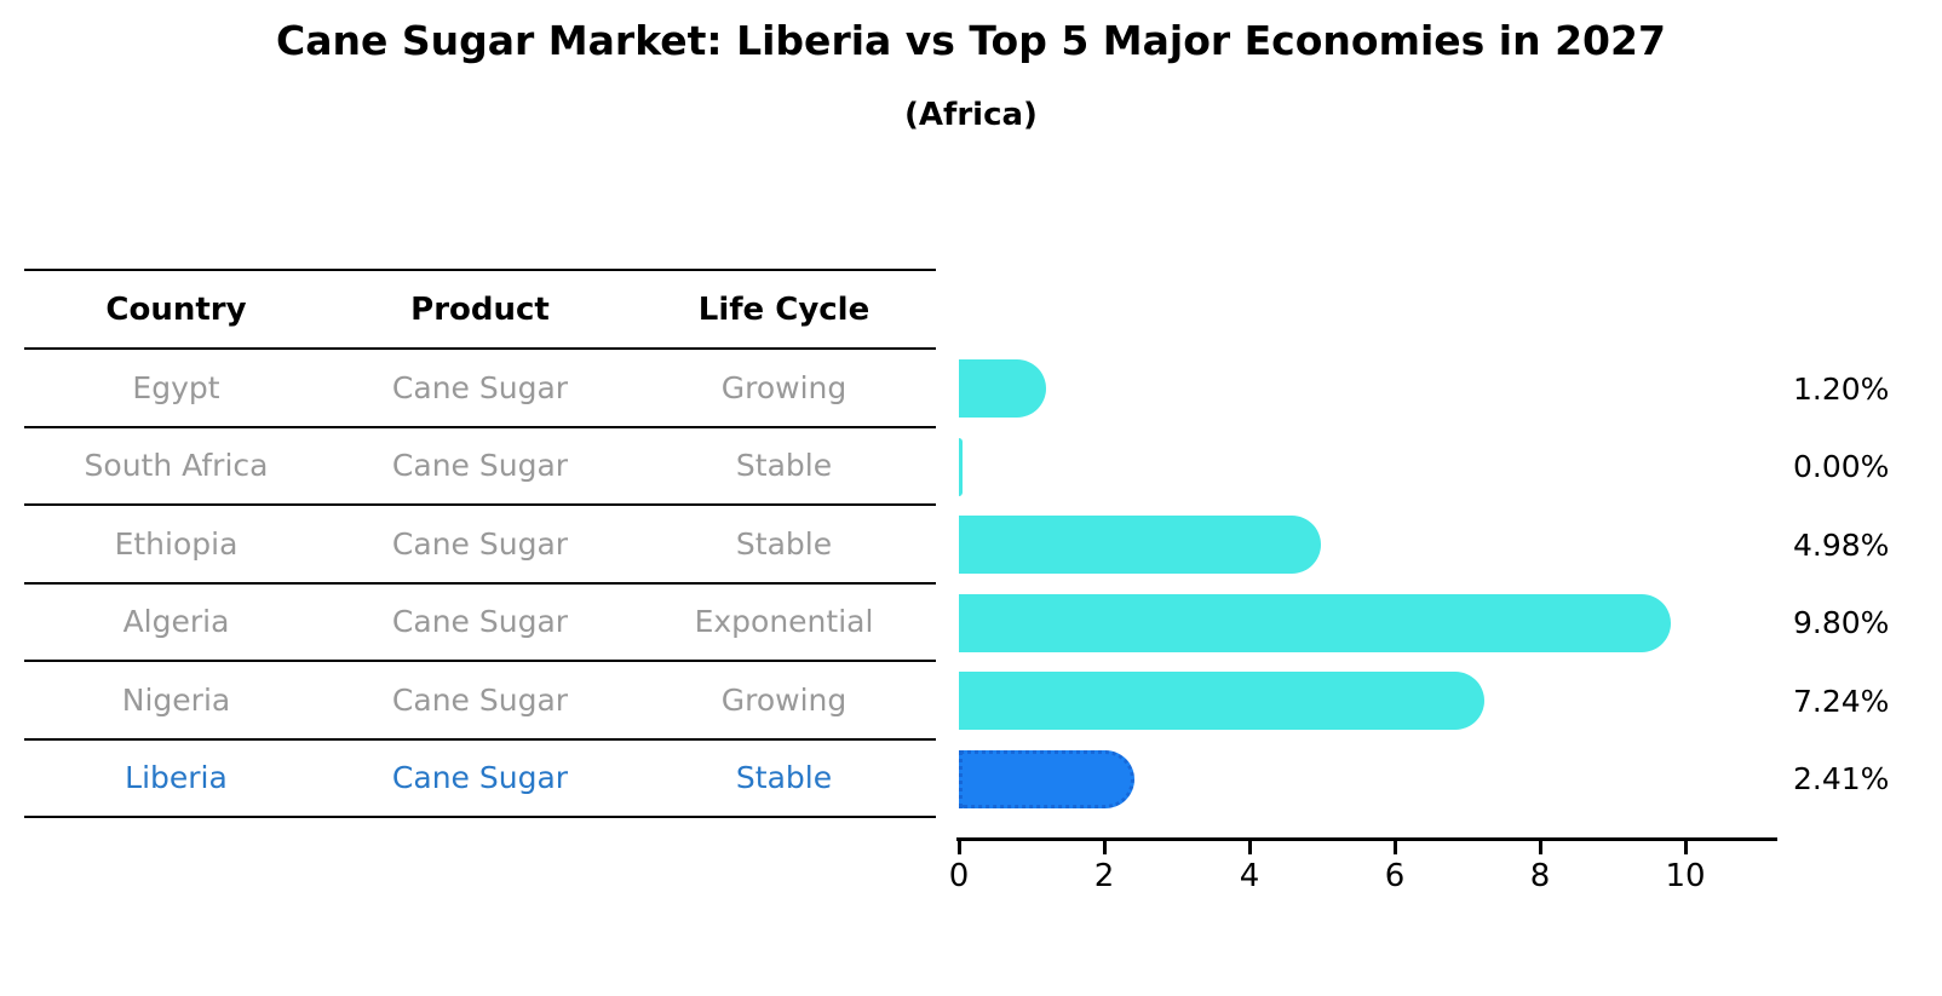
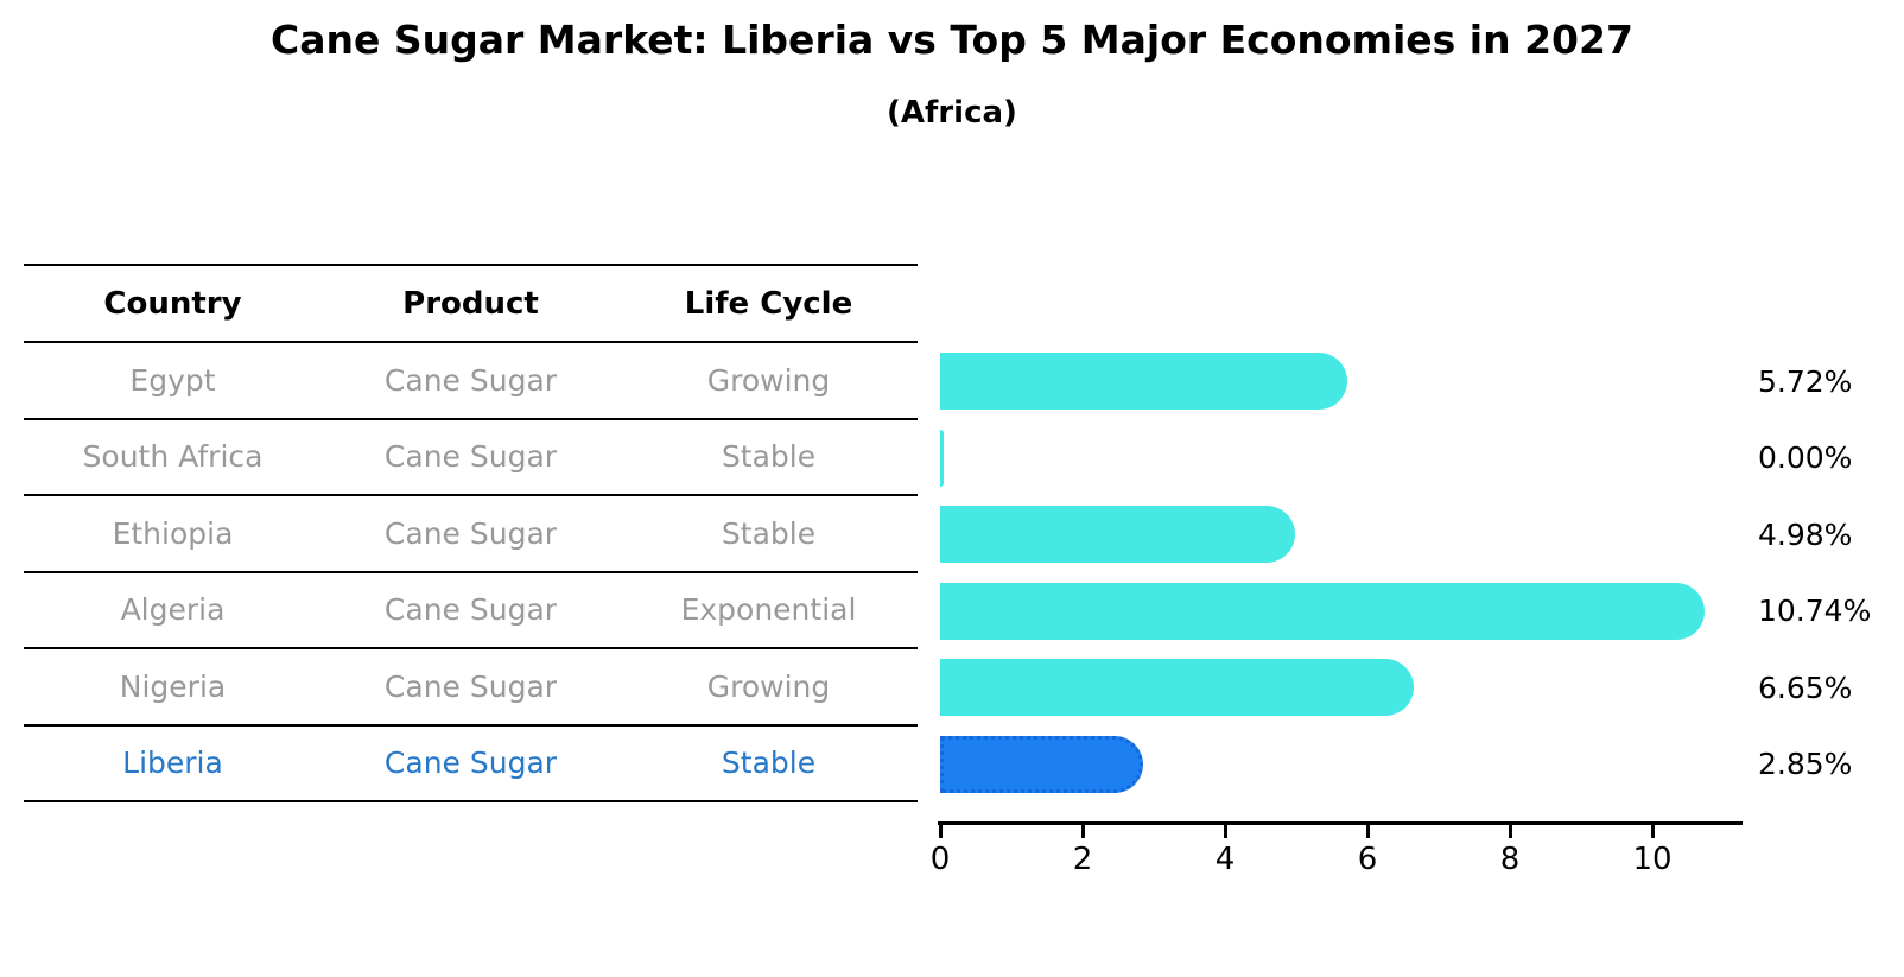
Egypt: 1.20% -> 5.72%
Algeria: 9.80% -> 10.74%
Nigeria: 7.24% -> 6.65%
Liberia: 2.41% -> 2.85%
